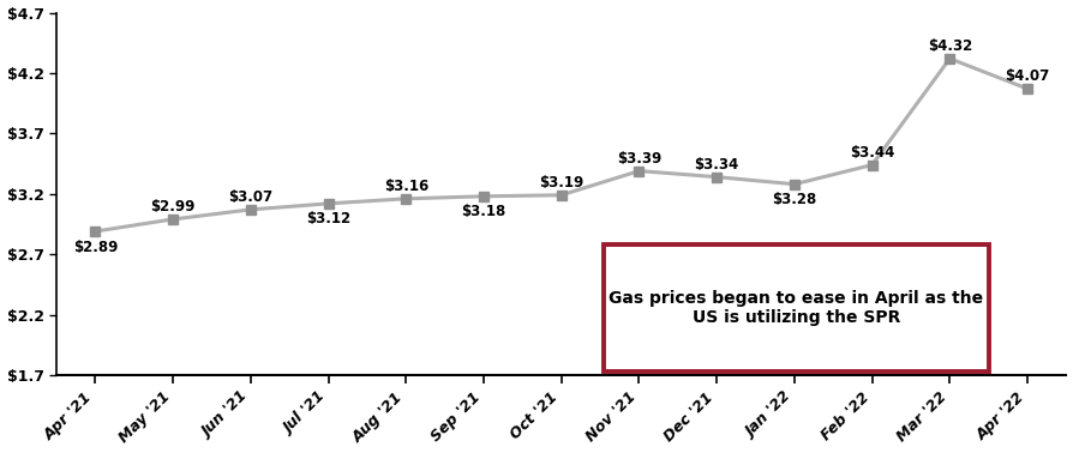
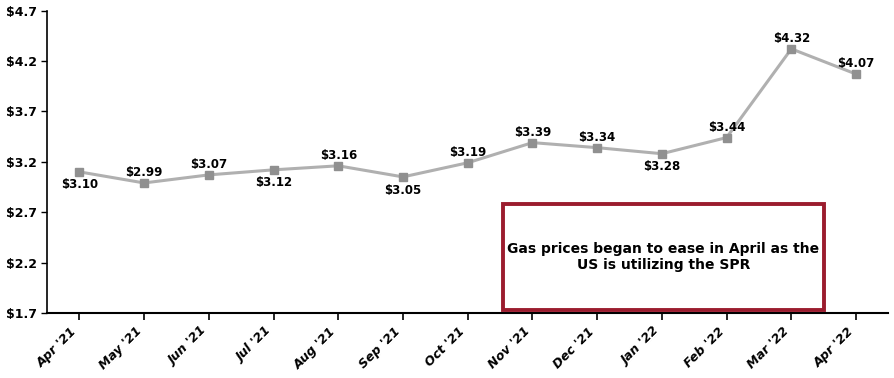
Apr '21: $2.89 -> $3.10
Sep '21: $3.18 -> $3.05
